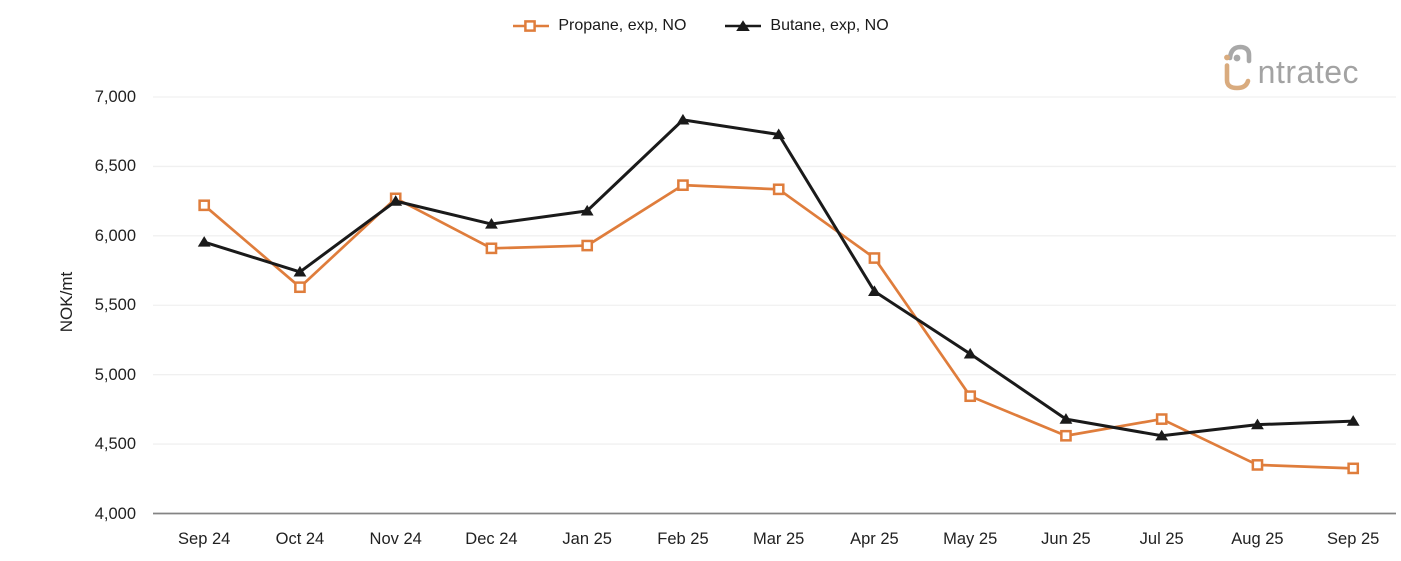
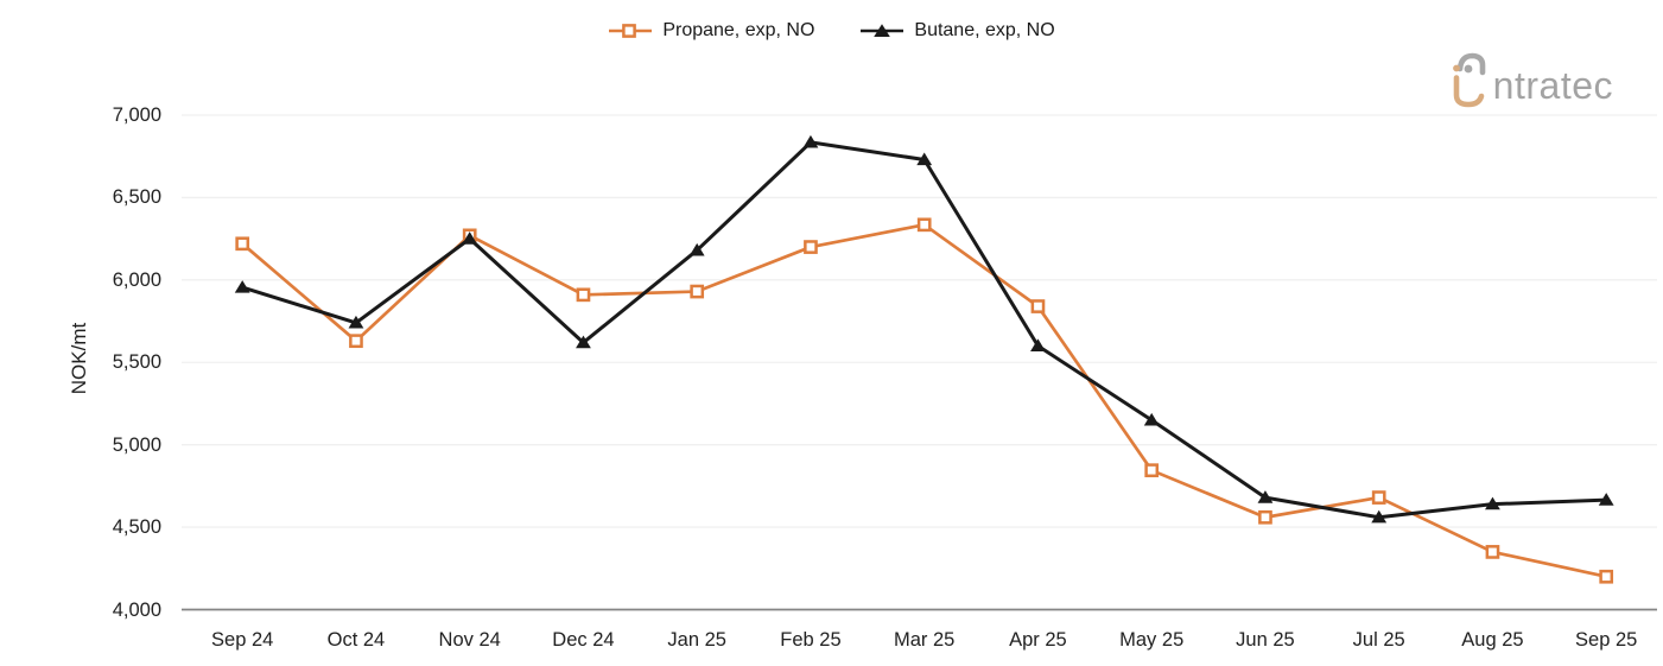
Butane, exp, NO/Dec 24: 6080 -> 5620
Propane, exp, NO/Feb 25: 6360 -> 6200
Propane, exp, NO/Sep 25: 4320 -> 4200
